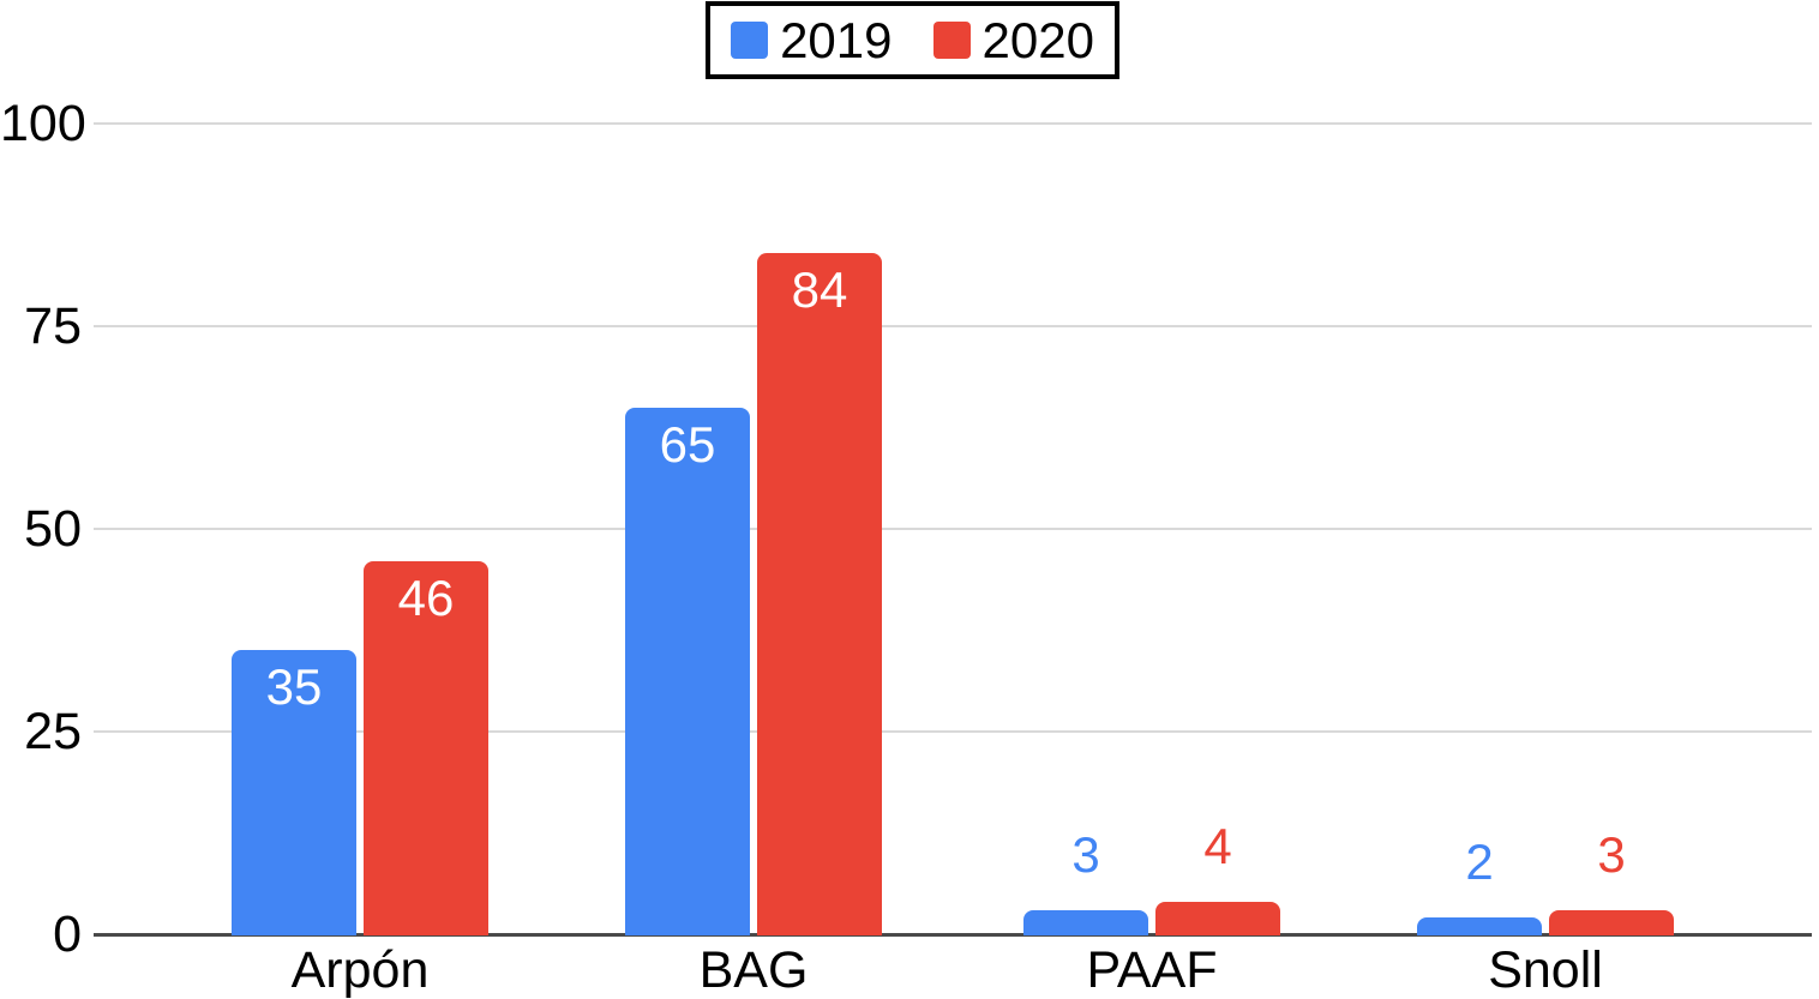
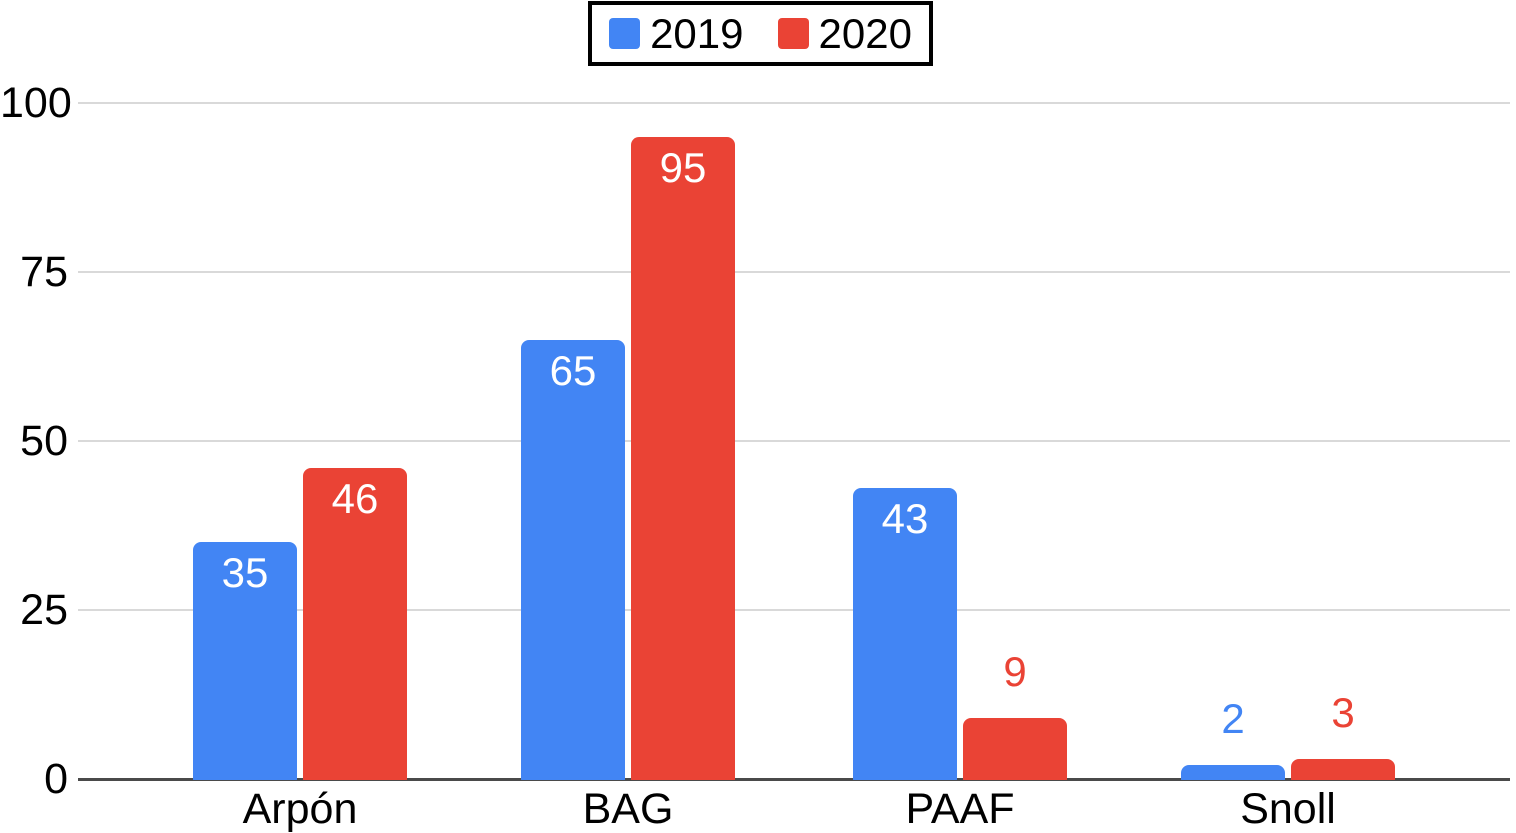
2020/BAG: 84 -> 95
2019/PAAF: 3 -> 43
2020/PAAF: 4 -> 9
